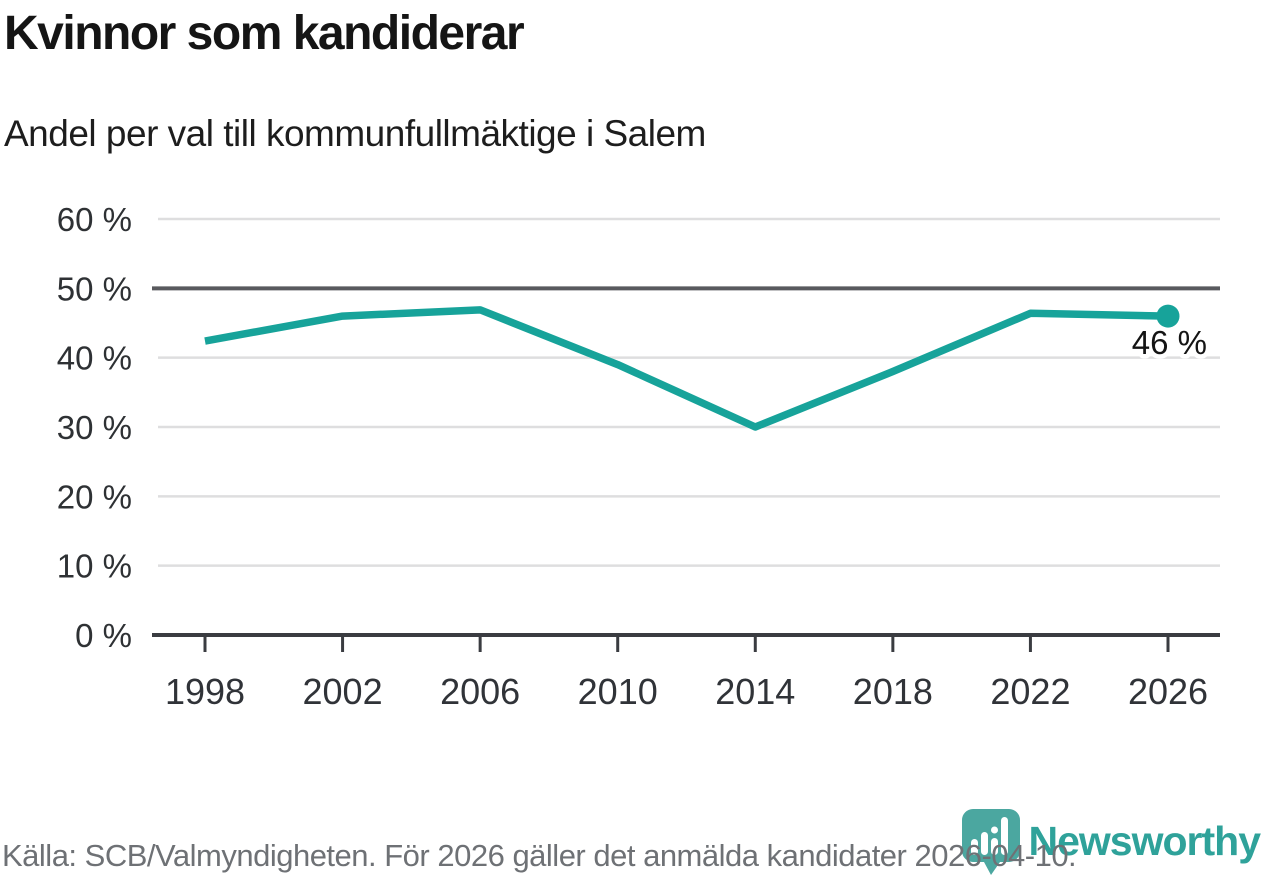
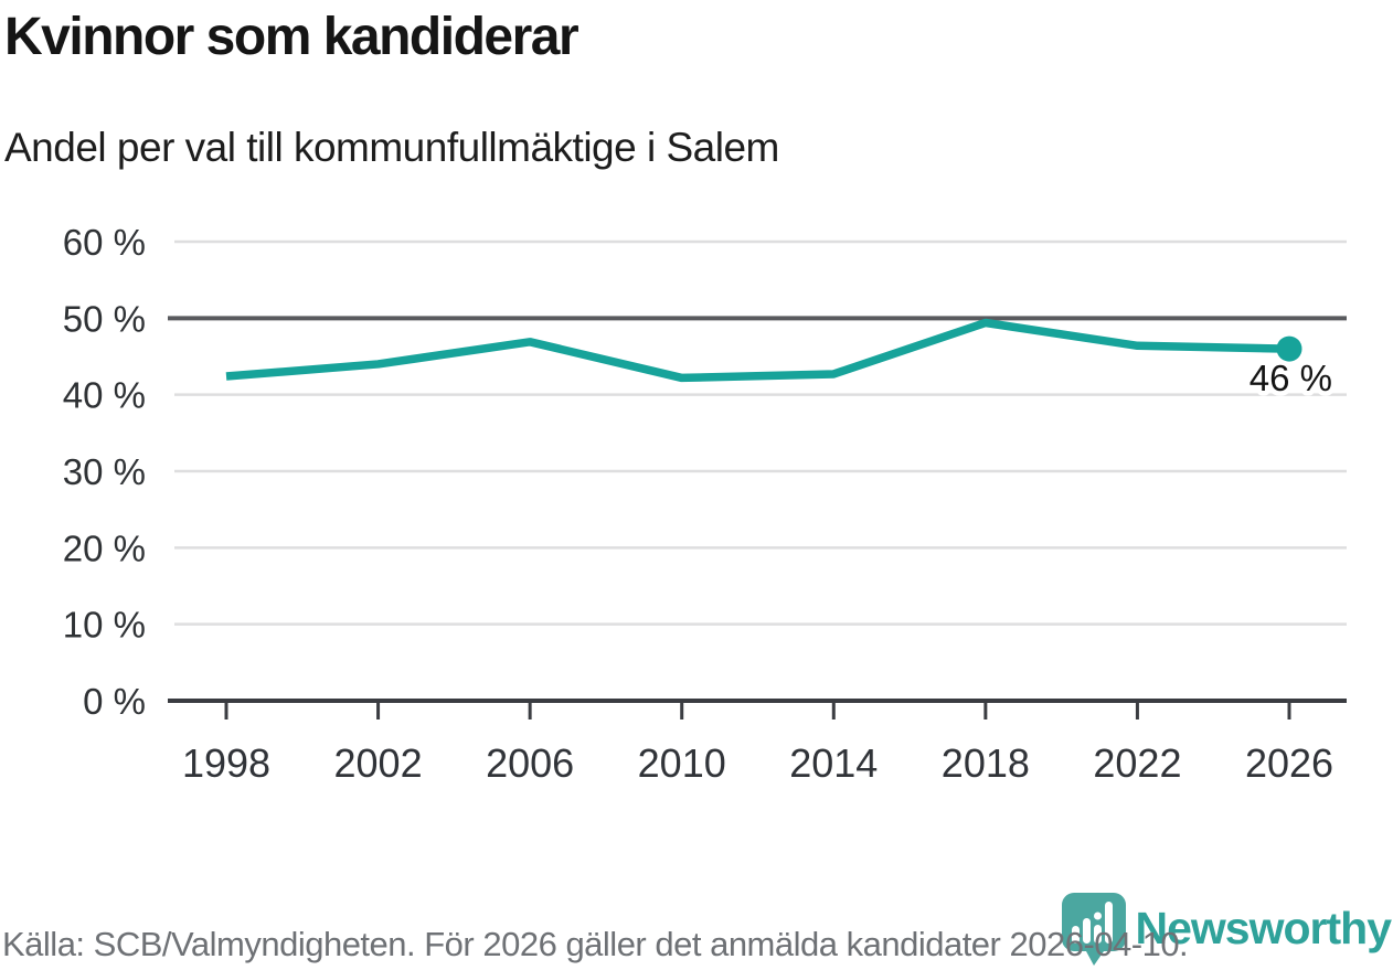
2002: 46% -> 44%
2010: 39% -> 42%
2014: 30% -> 43%
2018: 38% -> 49%
